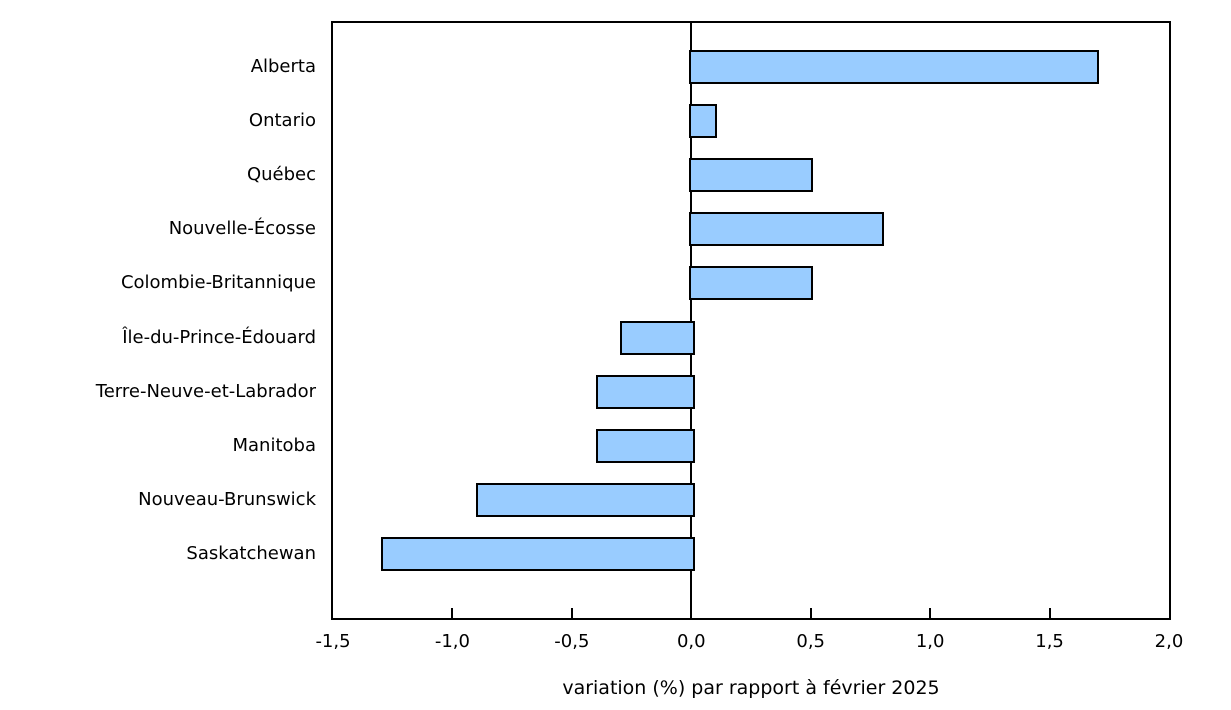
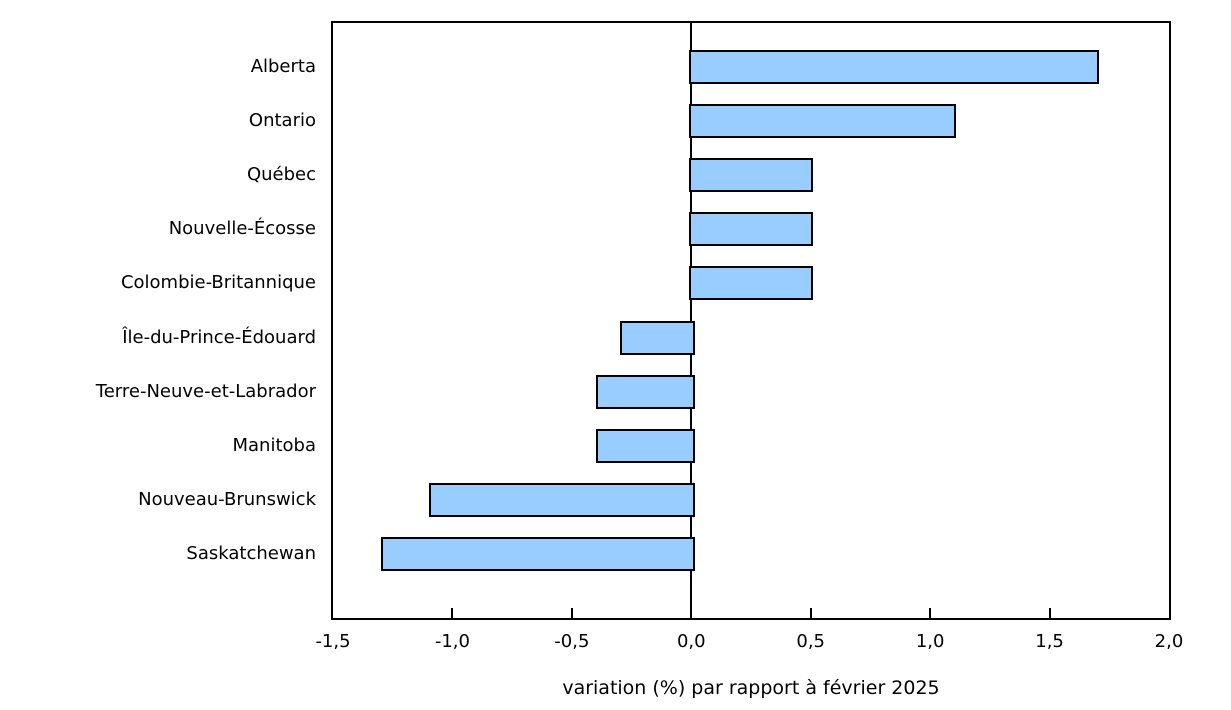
Ontario: 0,1 -> 1,1
Nouvelle-Écosse: 0,8 -> 0,5
Nouveau-Brunswick: -0,9 -> -1,1
